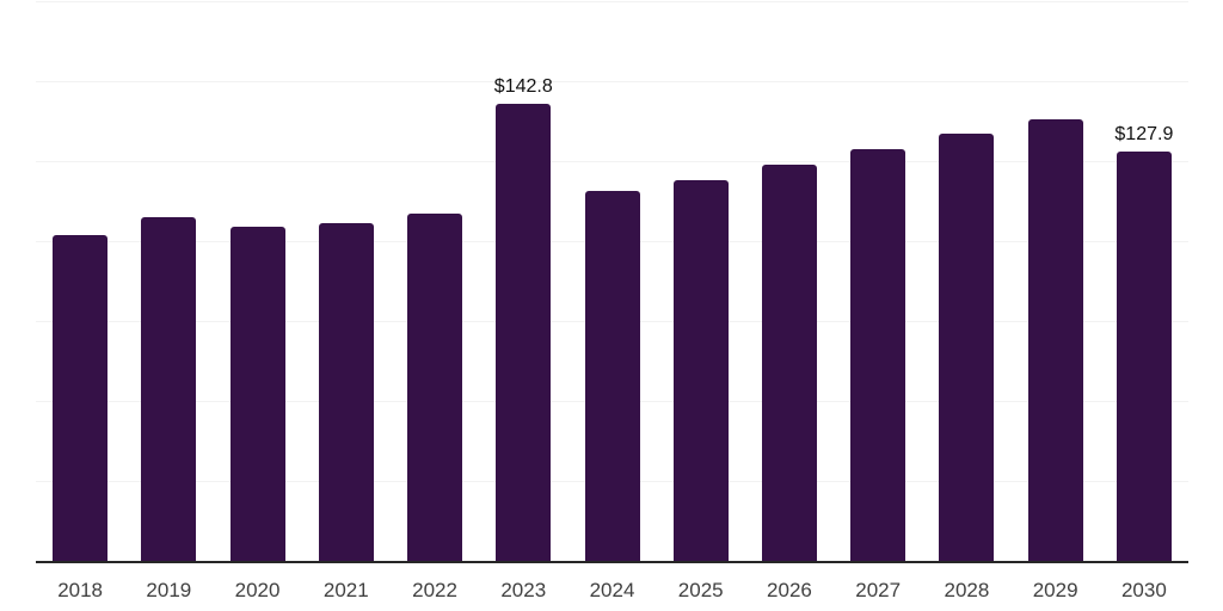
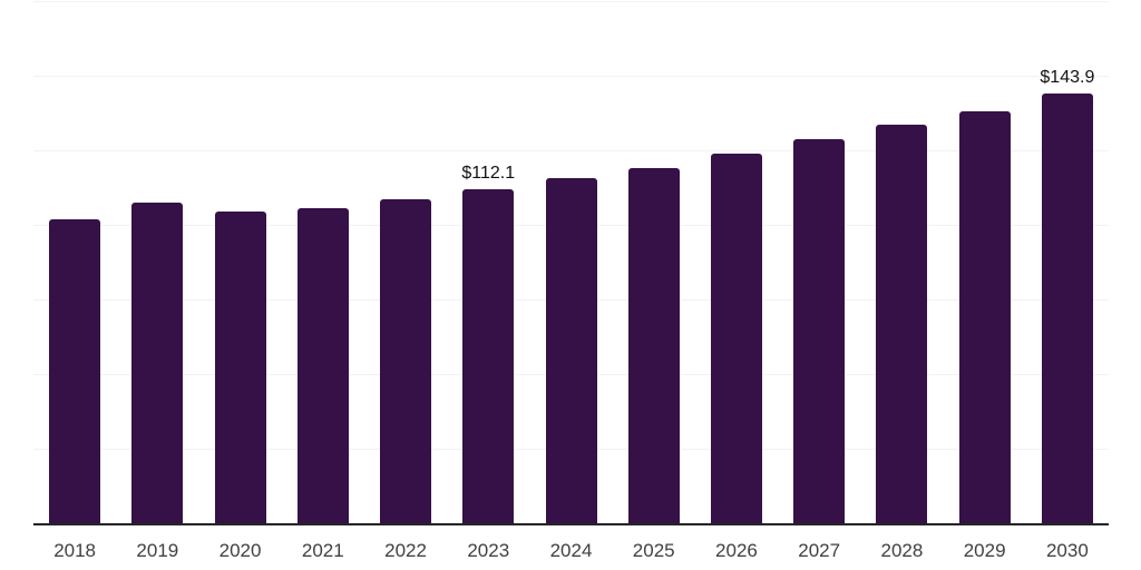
2023: $142.8 -> $112.1
2030: $127.9 -> $143.9
